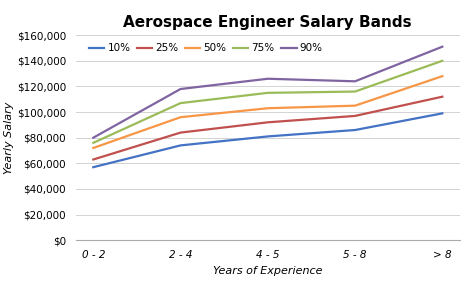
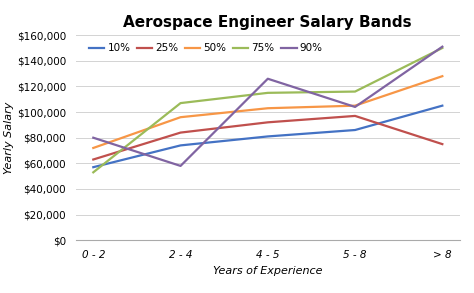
75%/0 - 2: $76,000 -> $53,000
90%/2 - 4: $118,000 -> $58,000
90%/5 - 8: $124,000 -> $104,000
10%/> 8: $99,000 -> $105,000
25%/> 8: $112,000 -> $75,000
75%/> 8: $140,000 -> $150,000
